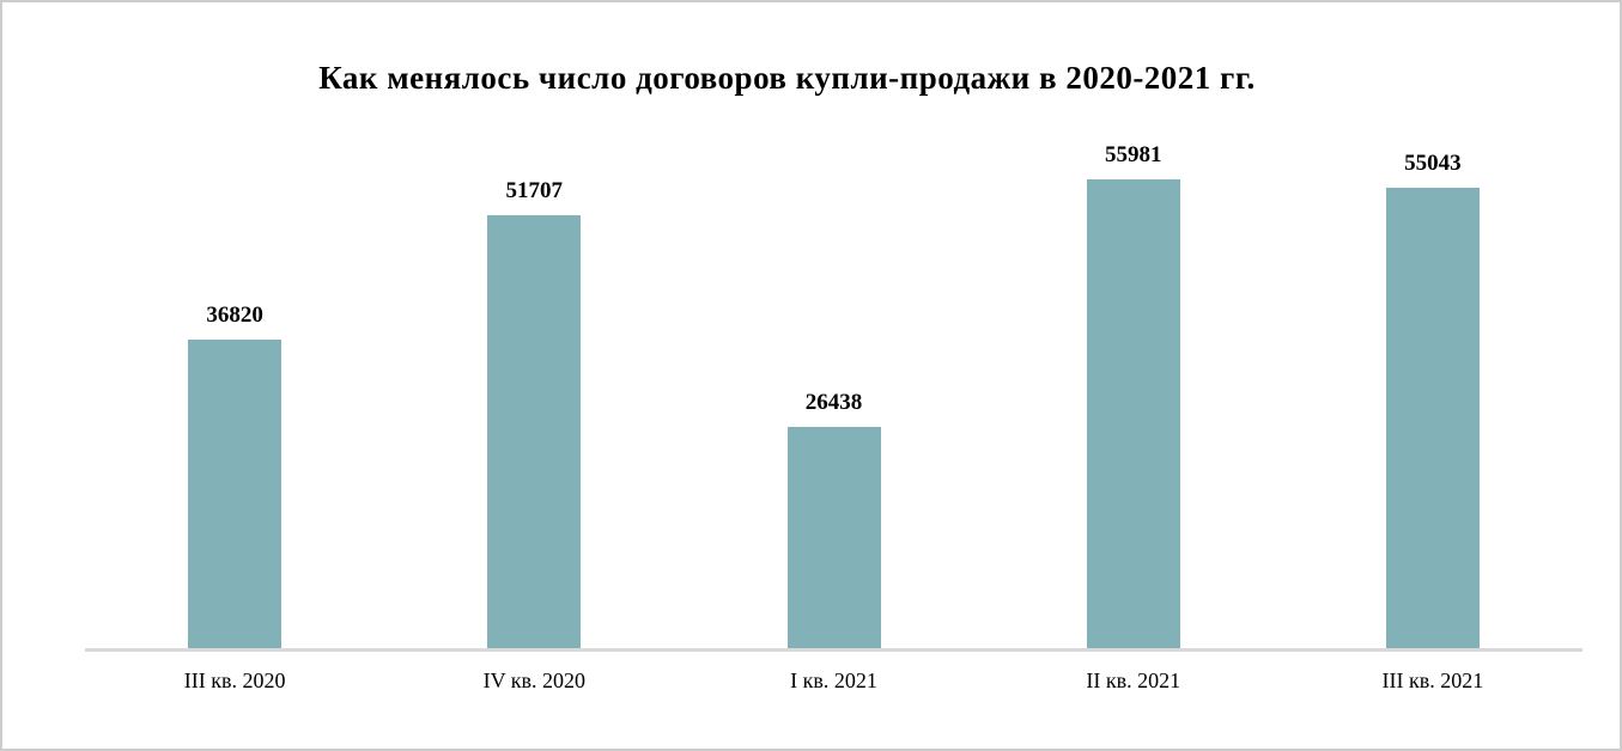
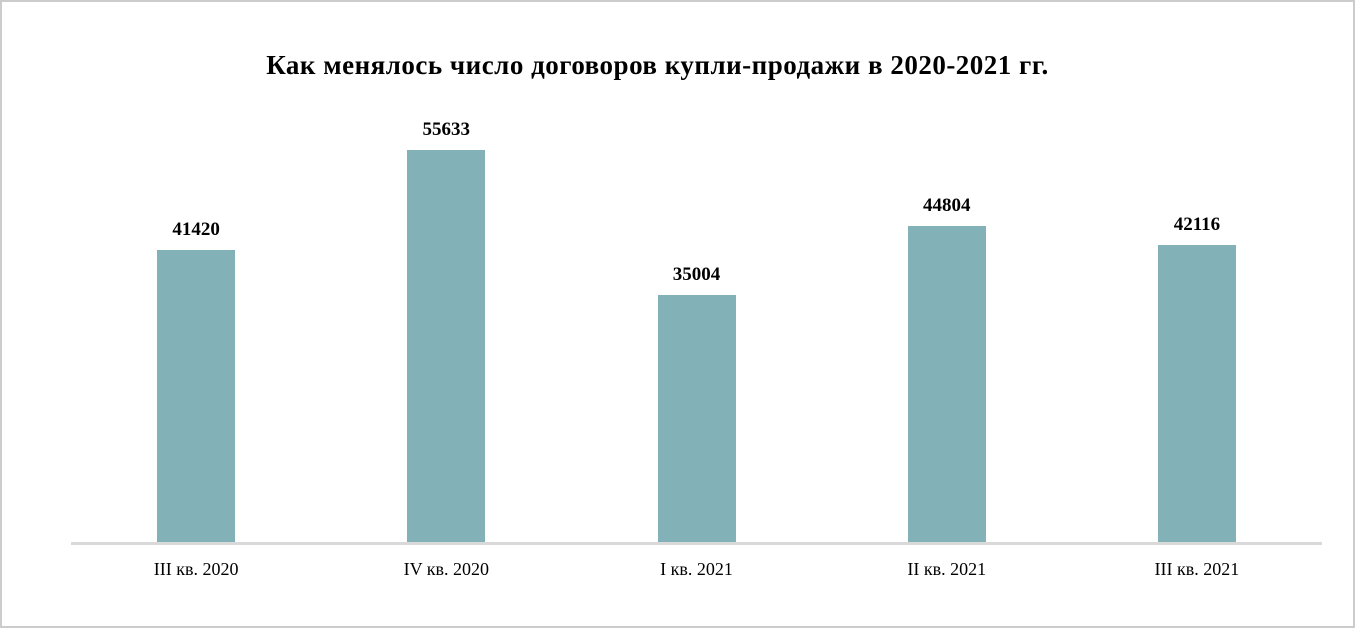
III кв. 2020: 36820 -> 41420
IV кв. 2020: 51707 -> 55633
I кв. 2021: 26438 -> 35004
II кв. 2021: 55981 -> 44804
III кв. 2021: 55043 -> 42116
